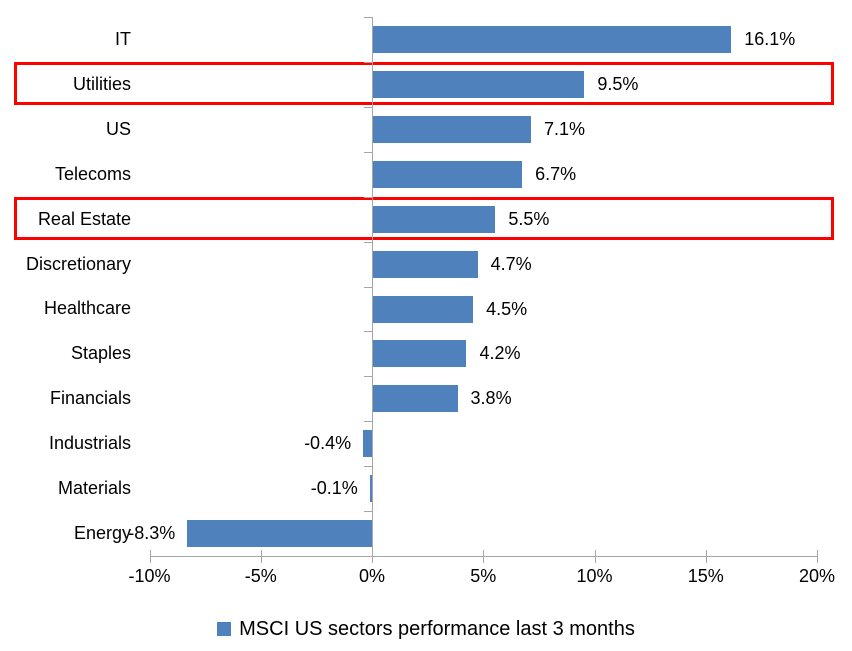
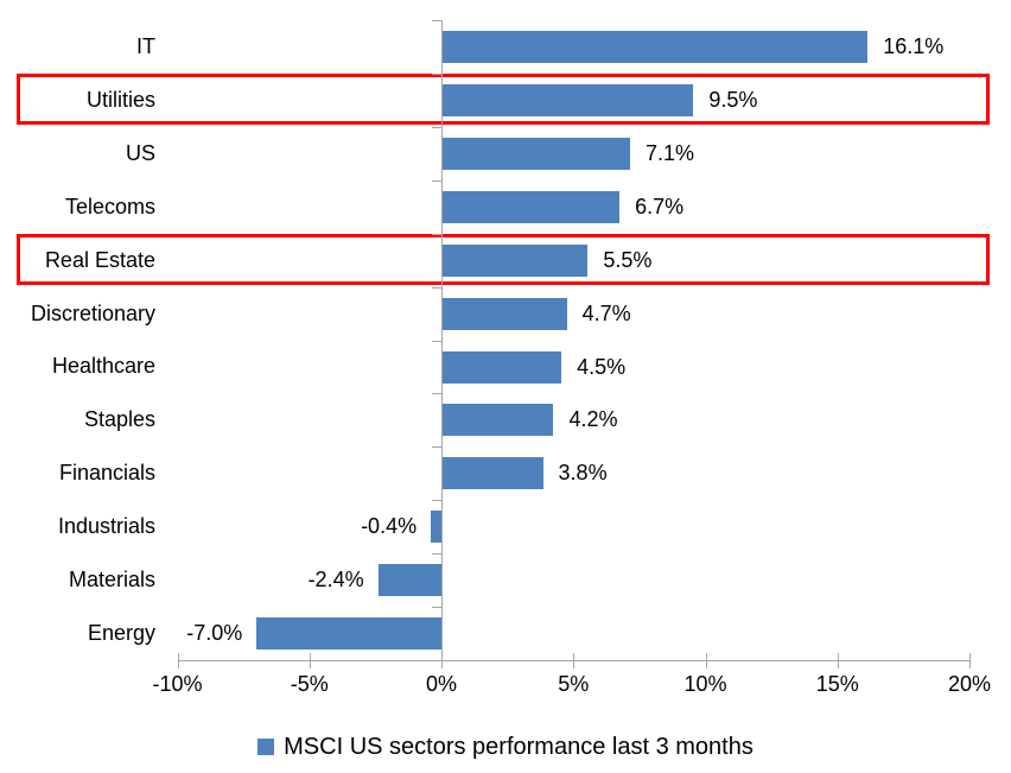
Materials: -0.1% -> -2.4%
Energy: -8.3% -> -7.0%
